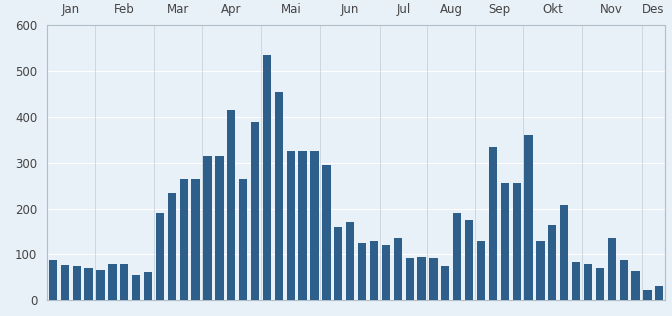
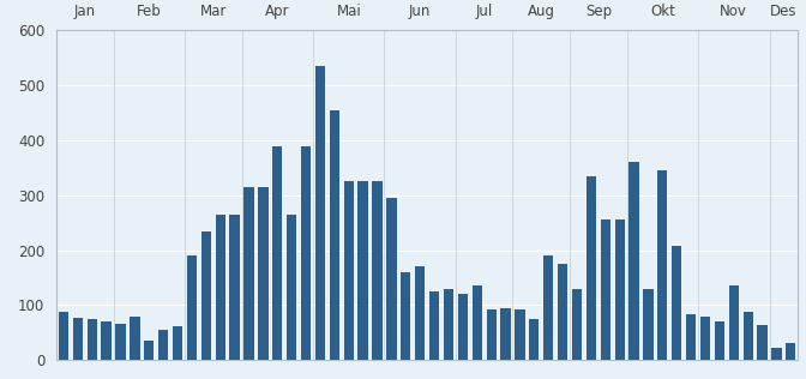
Feb: 78 -> 35
Apr: 415 -> 390
Okt: 165 -> 345
